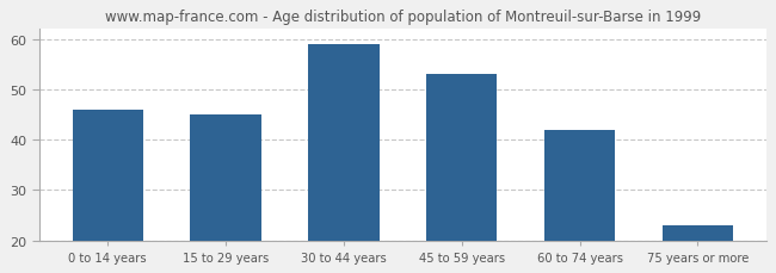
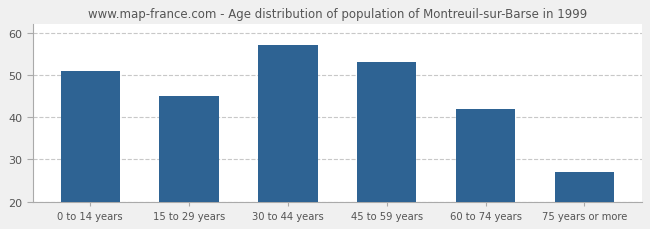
0 to 14 years: 46 -> 51
30 to 44 years: 59 -> 57
75 years or more: 23 -> 27
